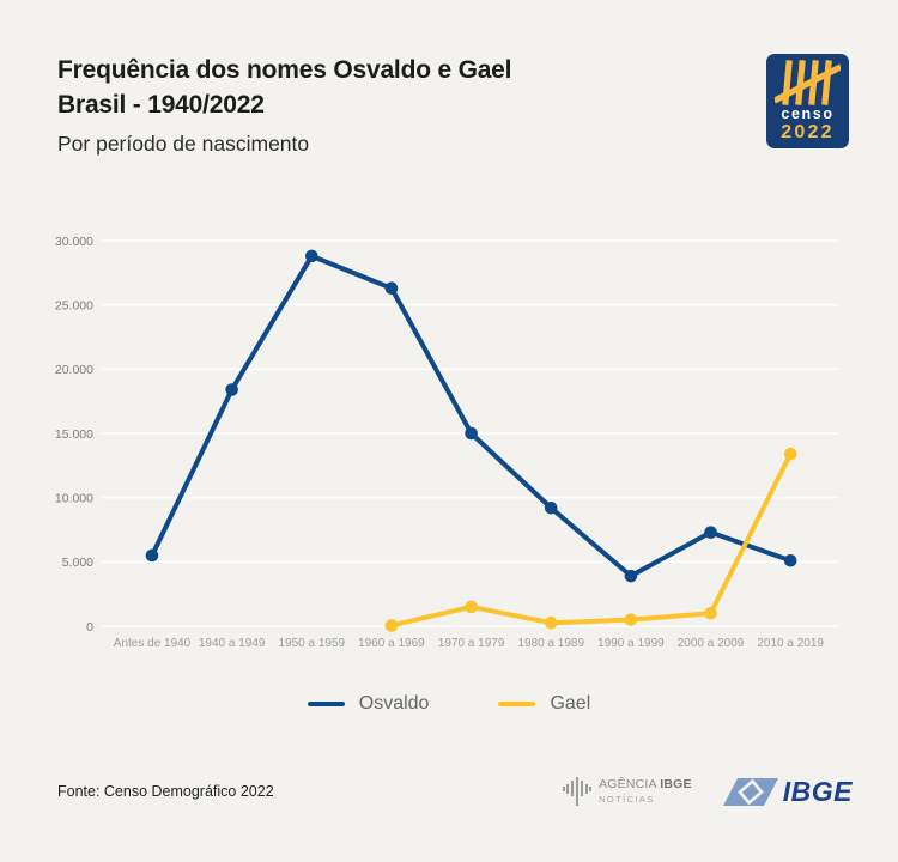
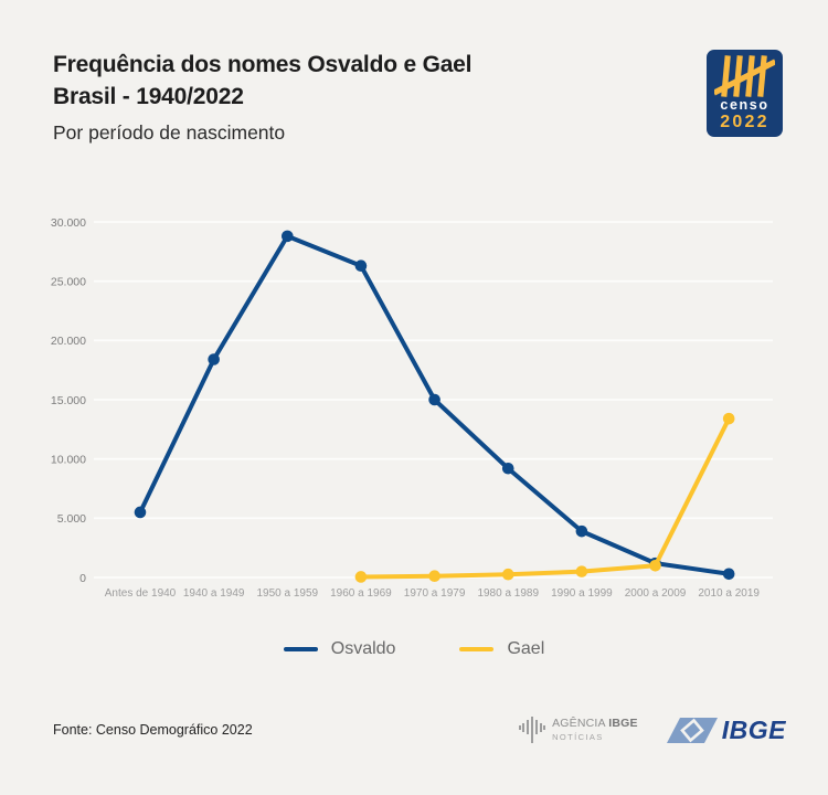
Gael/1970 a 1979: 1500 -> 100
Osvaldo/2000 a 2009: 7300 -> 1200
Osvaldo/2010 a 2019: 5100 -> 300
